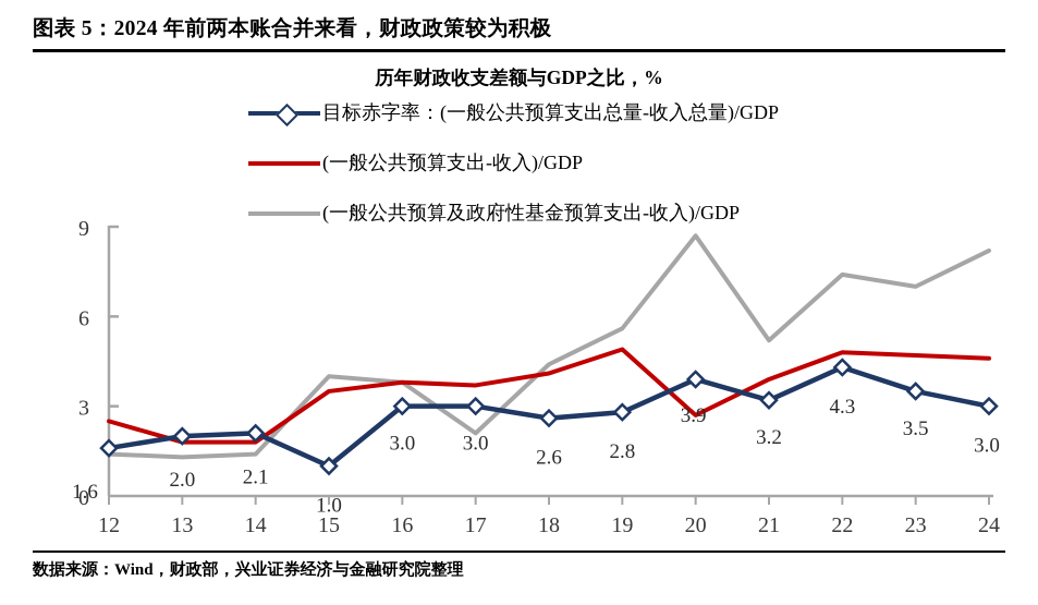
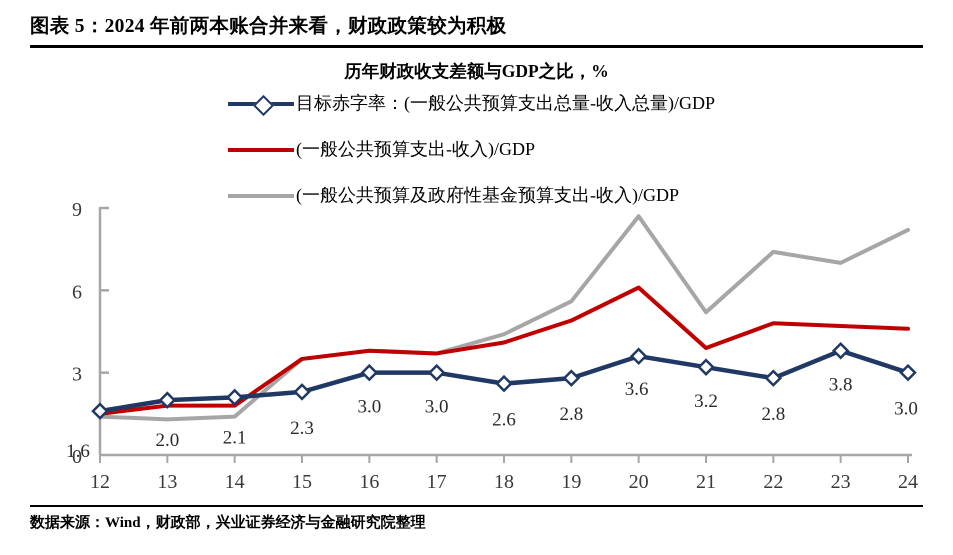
(一般公共预算支出-收入)/GDP/12: 2.5 -> 1.5
目标赤字率：(一般公共预算支出总量-收入总量)/GDP/15: 1.0 -> 2.3
(一般公共预算及政府性基金预算支出-收入)/GDP/15: 4.0 -> 3.5
(一般公共预算及政府性基金预算支出-收入)/GDP/17: 2.1 -> 3.7
目标赤字率：(一般公共预算支出总量-收入总量)/GDP/20: 3.9 -> 3.6
(一般公共预算支出-收入)/GDP/20: 2.7 -> 6.1
目标赤字率：(一般公共预算支出总量-收入总量)/GDP/22: 4.3 -> 2.8
目标赤字率：(一般公共预算支出总量-收入总量)/GDP/23: 3.5 -> 3.8
